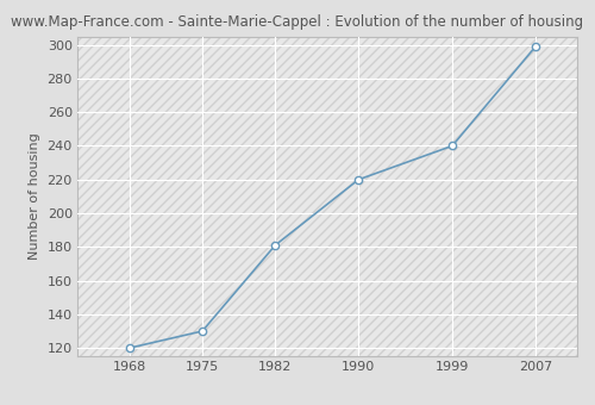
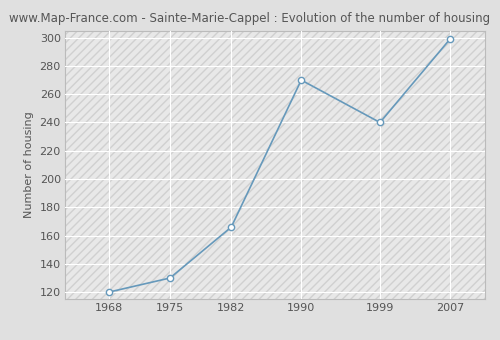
1982: 181 -> 166
1990: 220 -> 270
